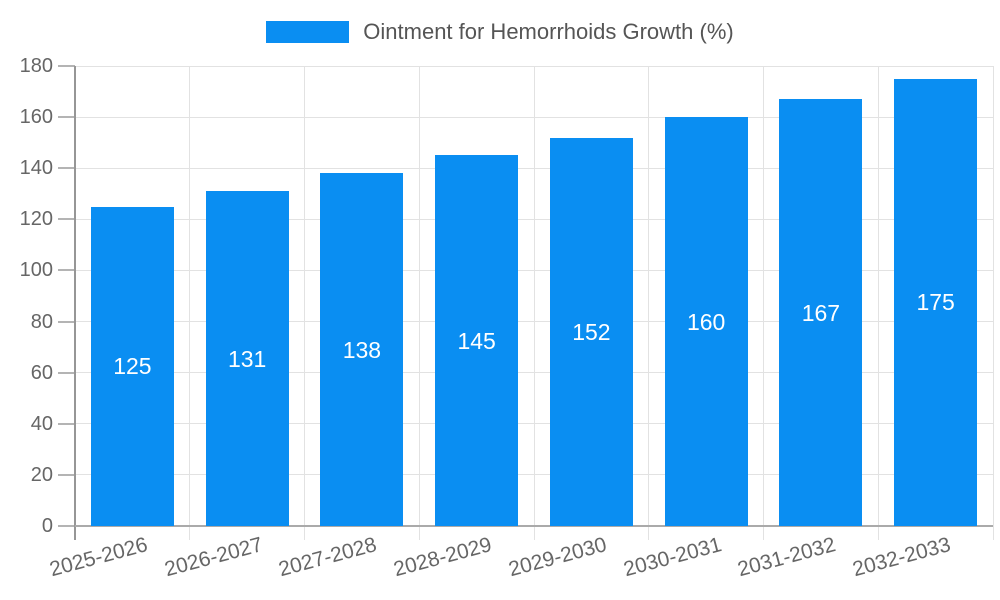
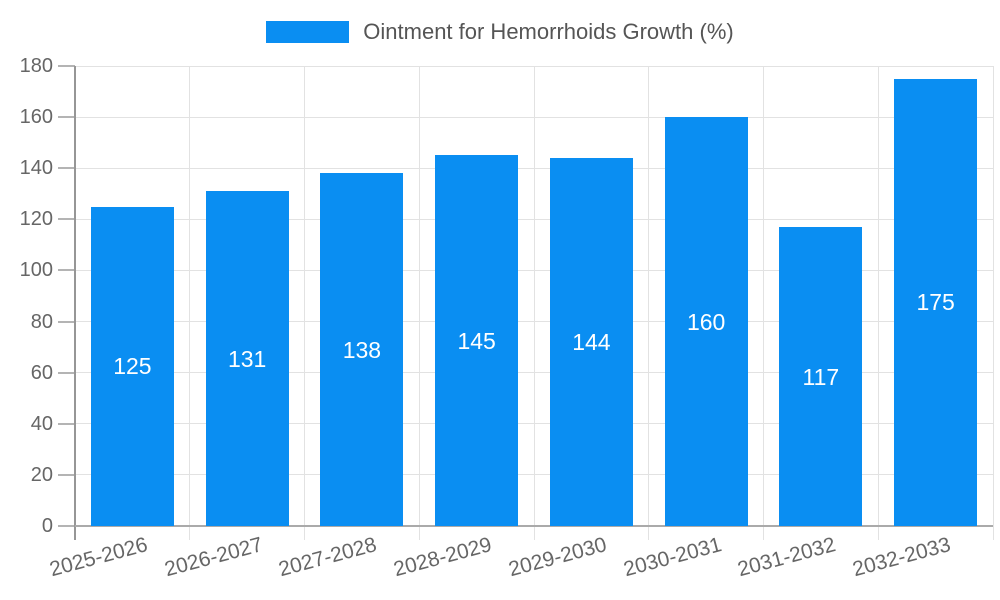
2029-2030: 152 -> 144
2031-2032: 167 -> 117
